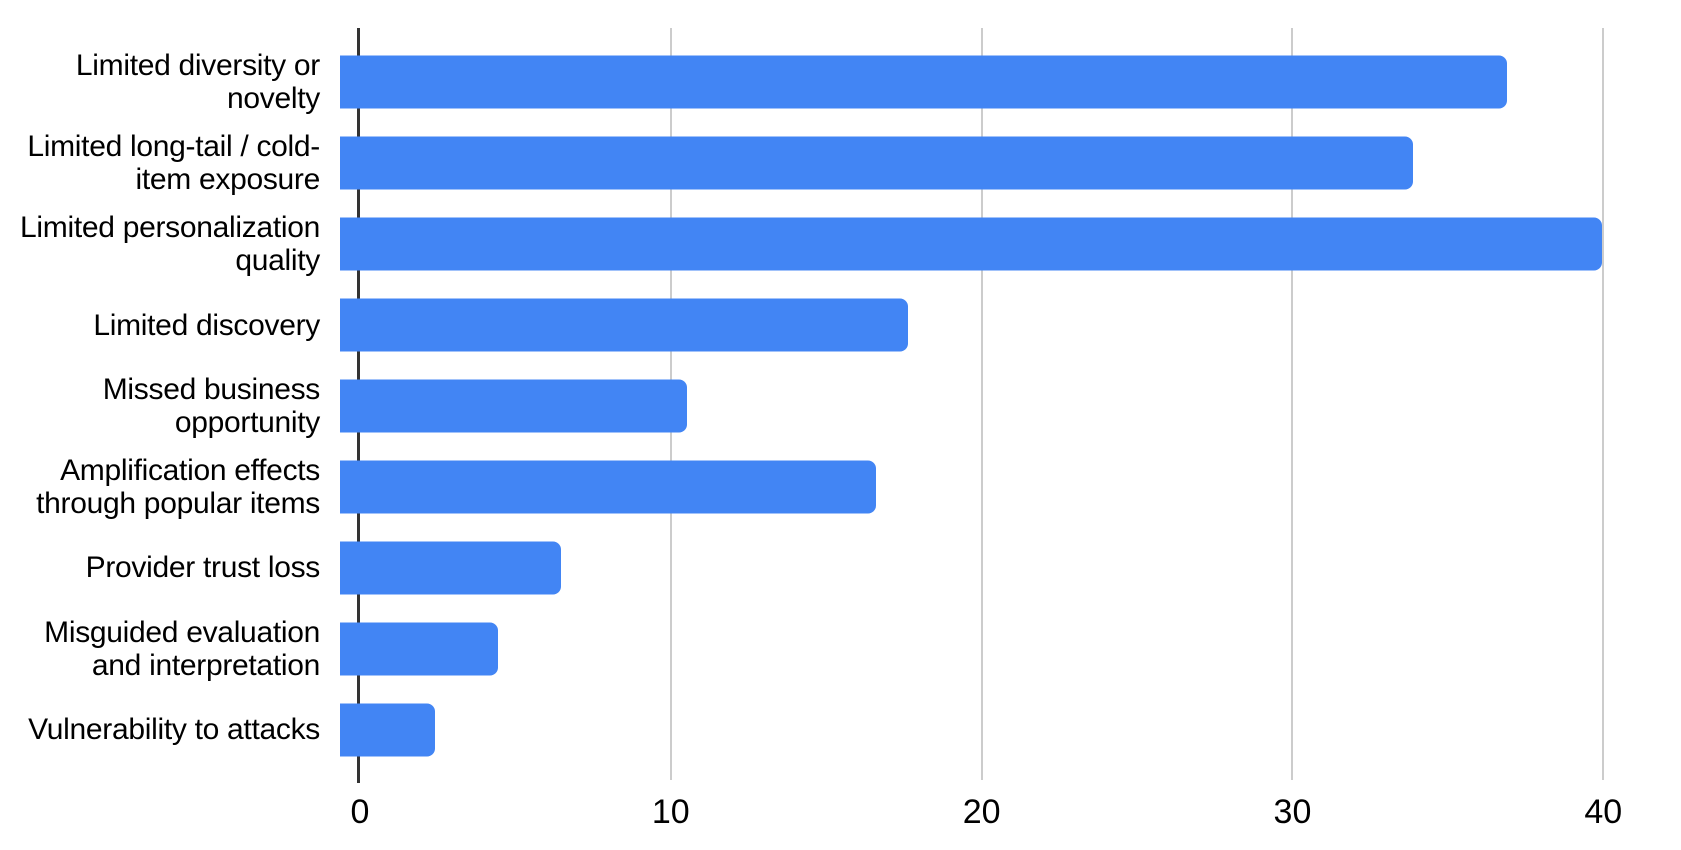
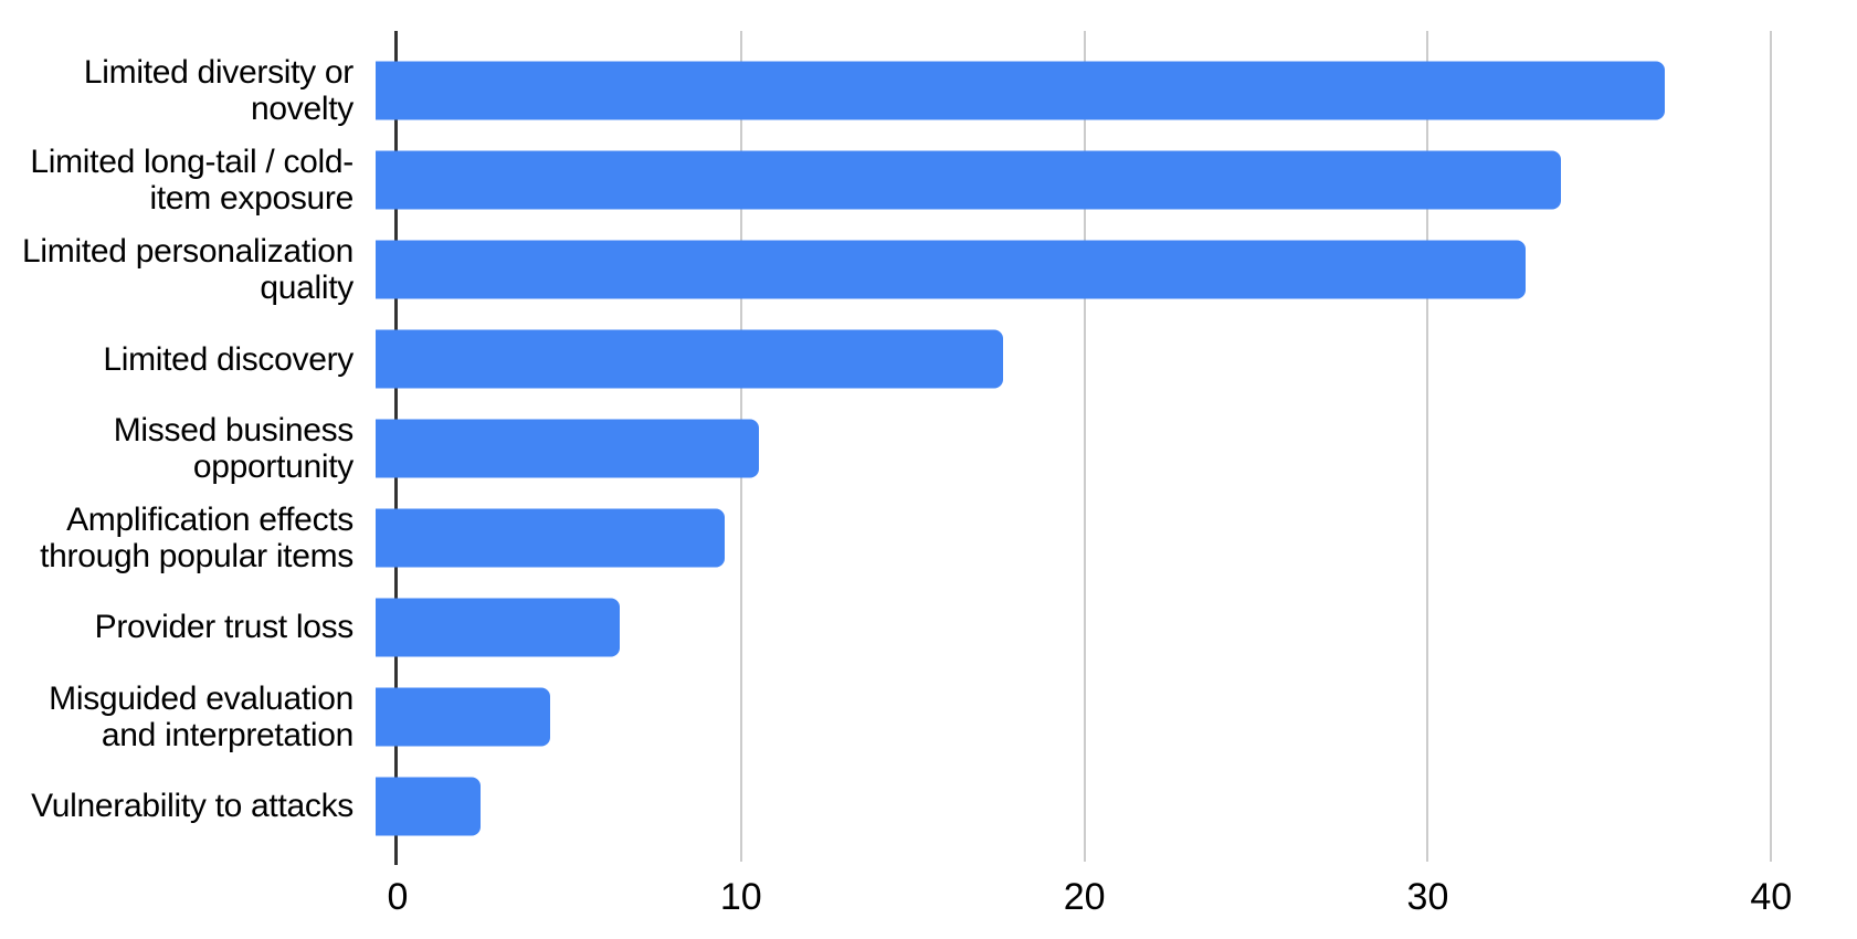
Limited personalization quality: 40 -> 33
Amplification effects through popular items: 17 -> 10
